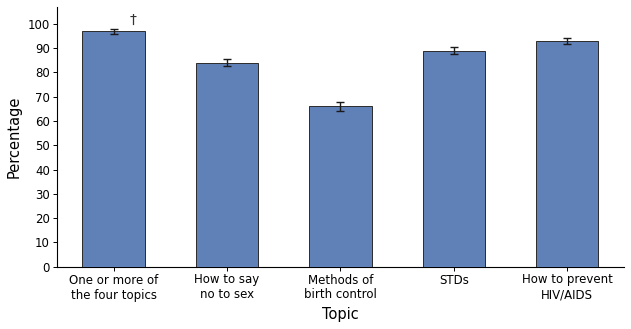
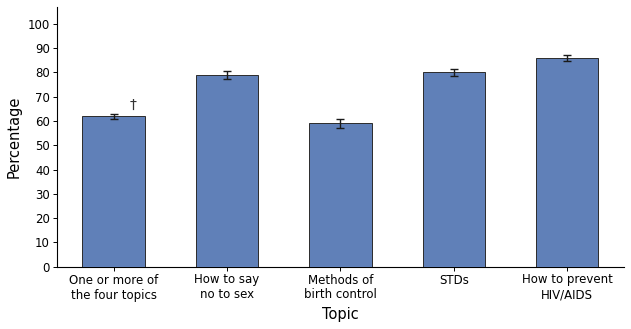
One or more of the four topics: 97 -> 62
How to say no to sex: 84 -> 79
Methods of birth control: 66 -> 59
STDs: 89 -> 80
How to prevent HIV/AIDS: 93 -> 86
